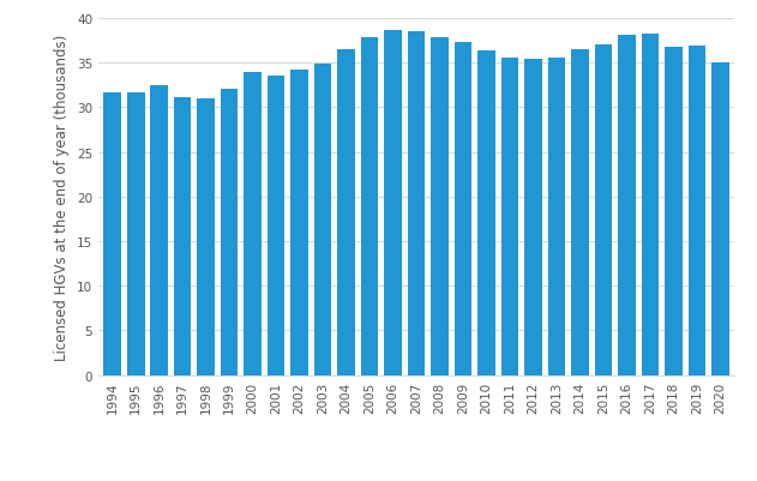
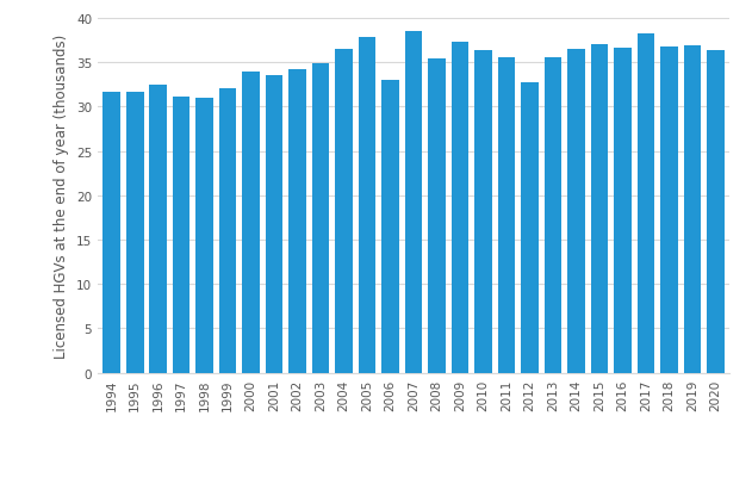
2006: 38.7 -> 33.0
2008: 37.8 -> 35.4
2012: 35.4 -> 32.8
2016: 38.1 -> 36.6
2020: 35.0 -> 36.4
